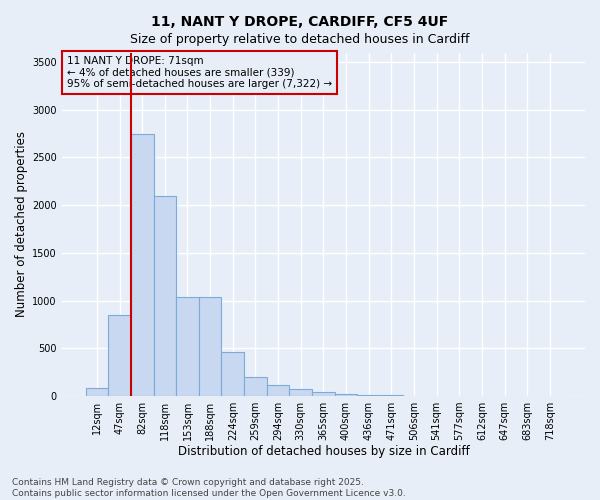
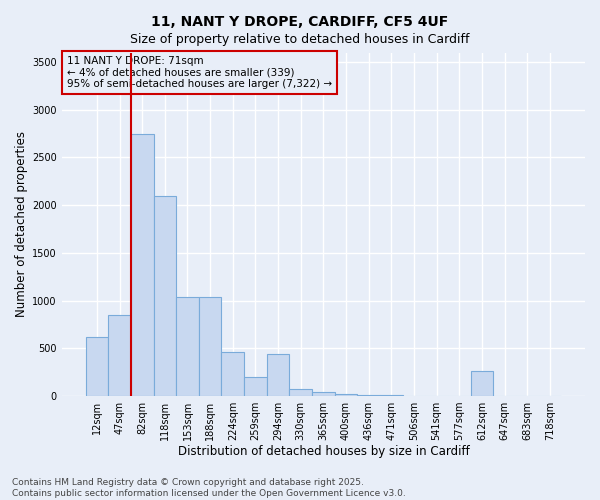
12sqm: 80 -> 620
294sqm: 110 -> 440
612sqm: 0 -> 260
